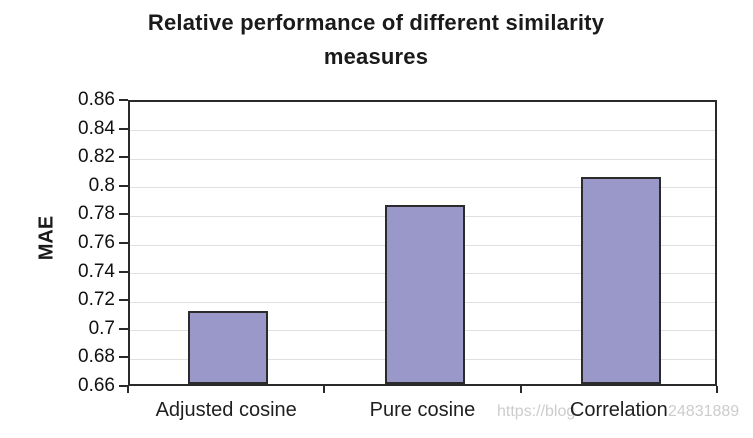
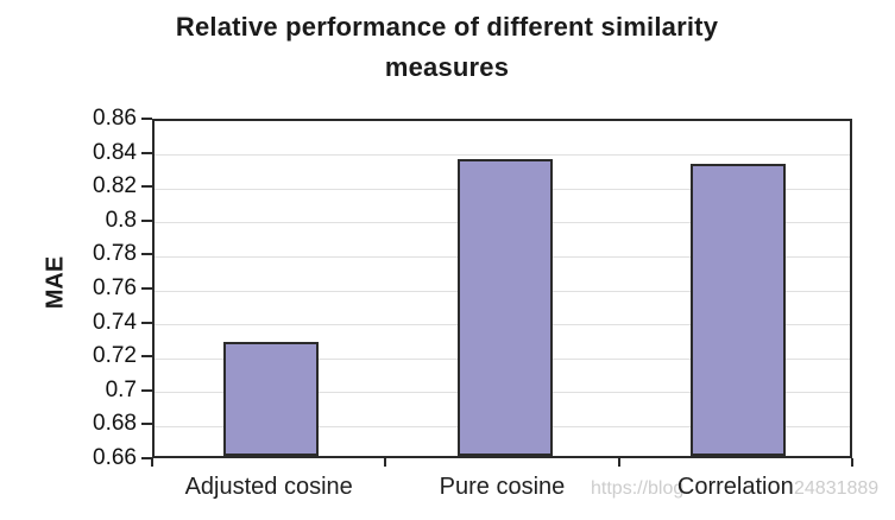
Adjusted cosine: 0.711 -> 0.727
Pure cosine: 0.785 -> 0.835
Correlation: 0.805 -> 0.832
